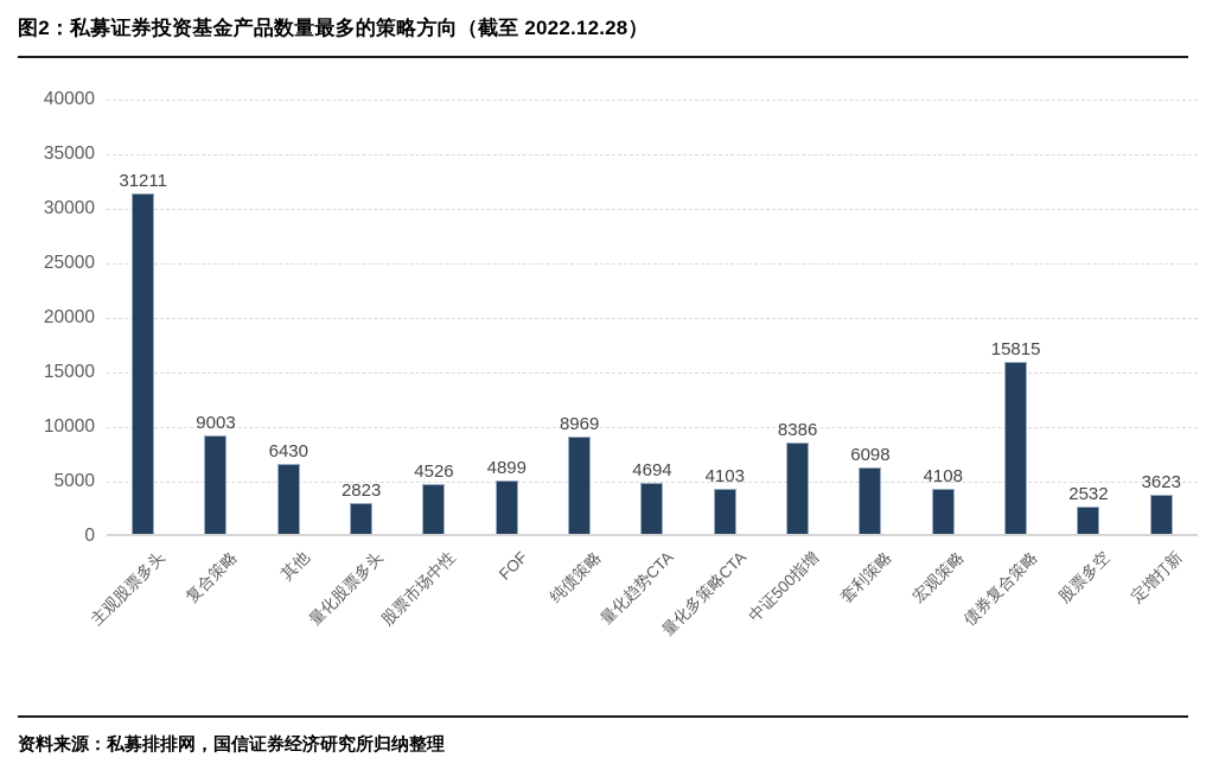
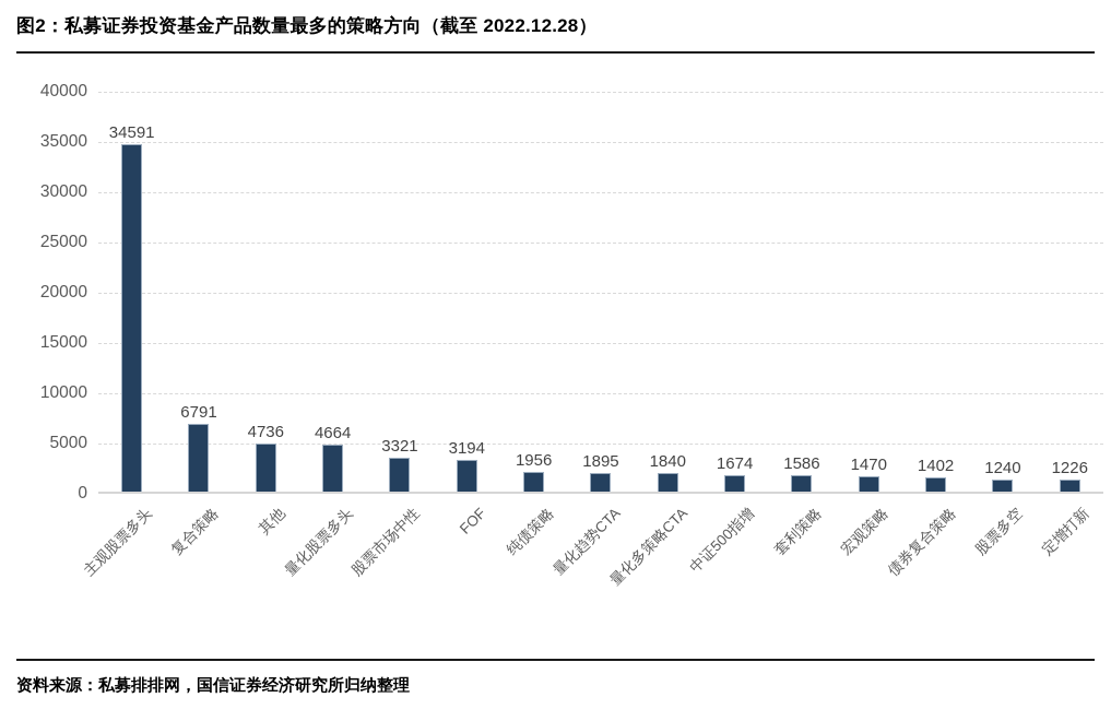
主观股票多头: 31211 -> 34591
复合策略: 9003 -> 6791
其他: 6430 -> 4736
量化股票多头: 2823 -> 4664
股票市场中性: 4526 -> 3321
FOF: 4899 -> 3194
纯债策略: 8969 -> 1956
量化趋势CTA: 4694 -> 1895
量化多策略CTA: 4103 -> 1840
中证500指增: 8386 -> 1674
套利策略: 6098 -> 1586
宏观策略: 4108 -> 1470
债券复合策略: 15815 -> 1402
股票多空: 2532 -> 1240
定增打新: 3623 -> 1226
